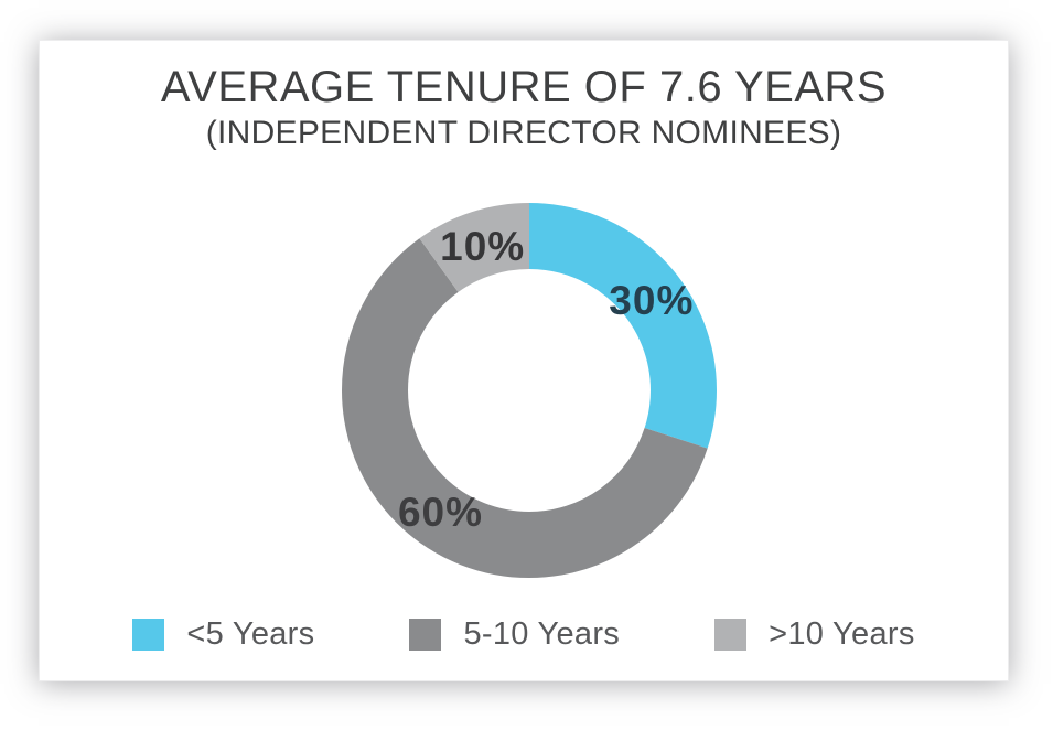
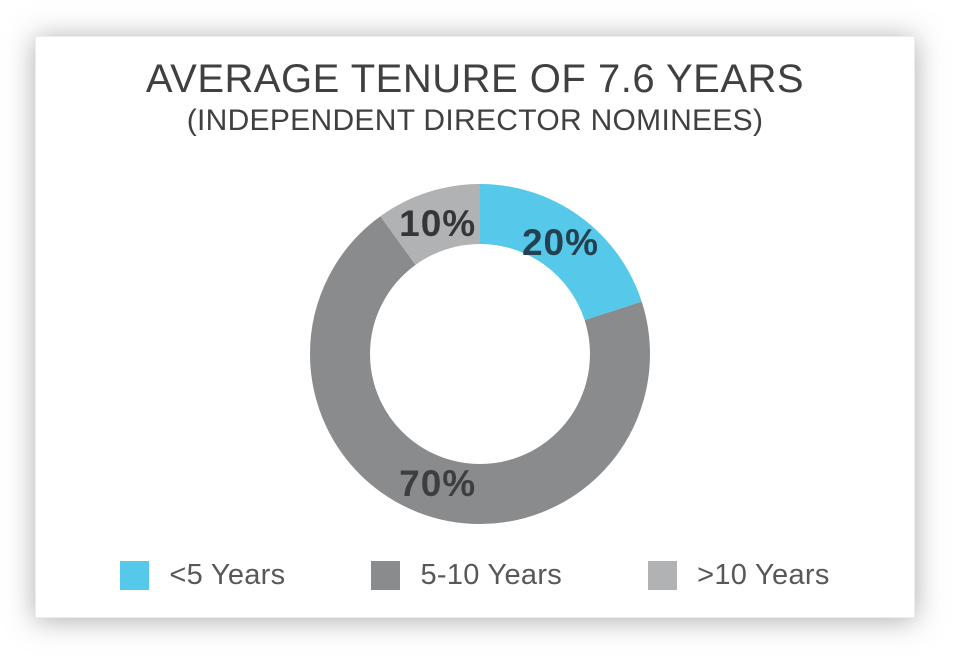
<5 Years: 30% -> 20%
5-10 Years: 60% -> 70%
